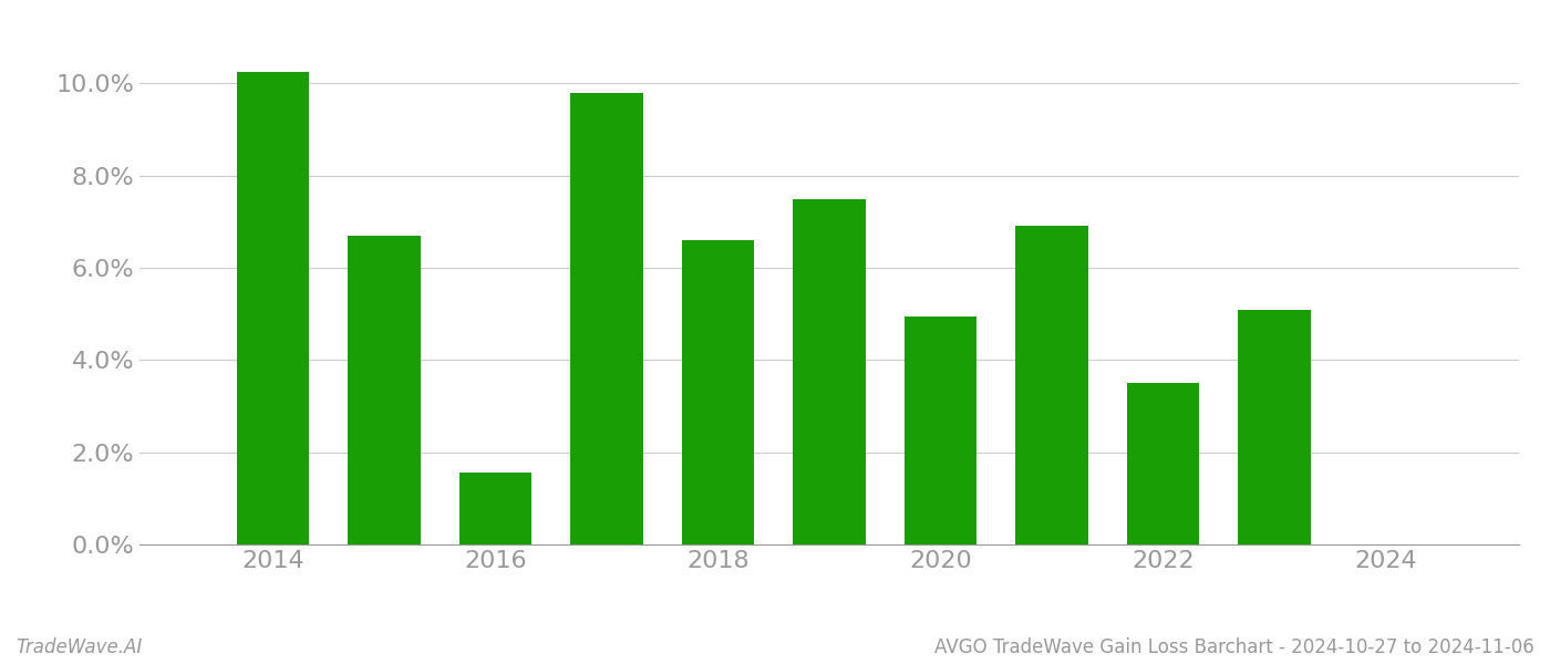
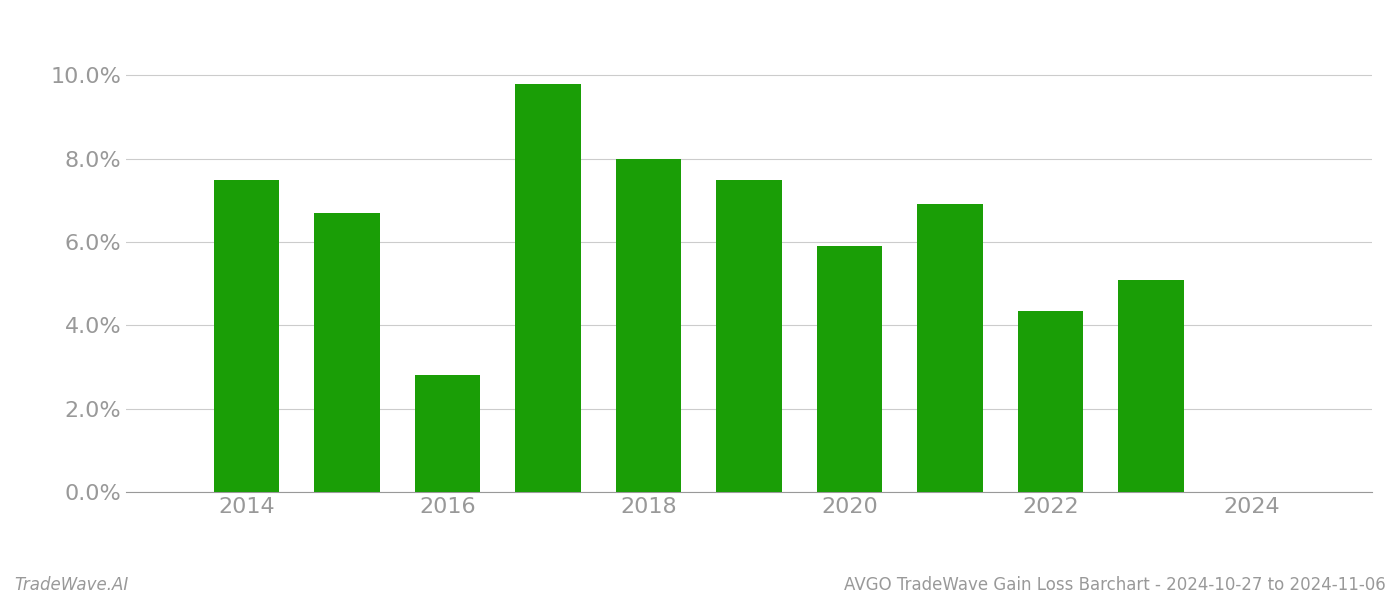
2014: 10.25% -> 7.50%
2016: 1.55% -> 2.80%
2018: 6.60% -> 8.00%
2020: 4.95% -> 5.90%
2022: 3.50% -> 4.35%
